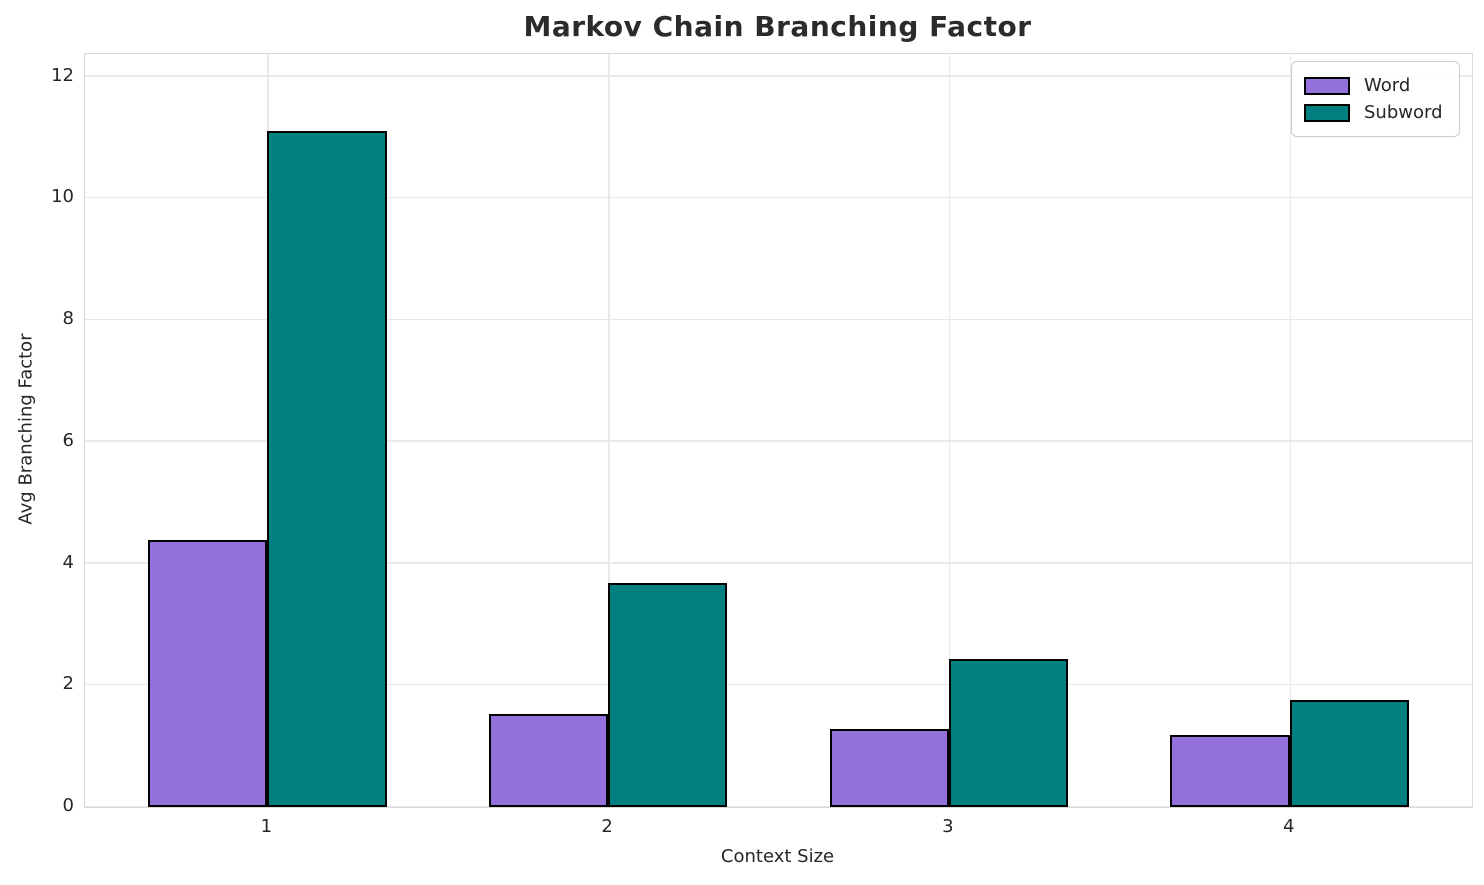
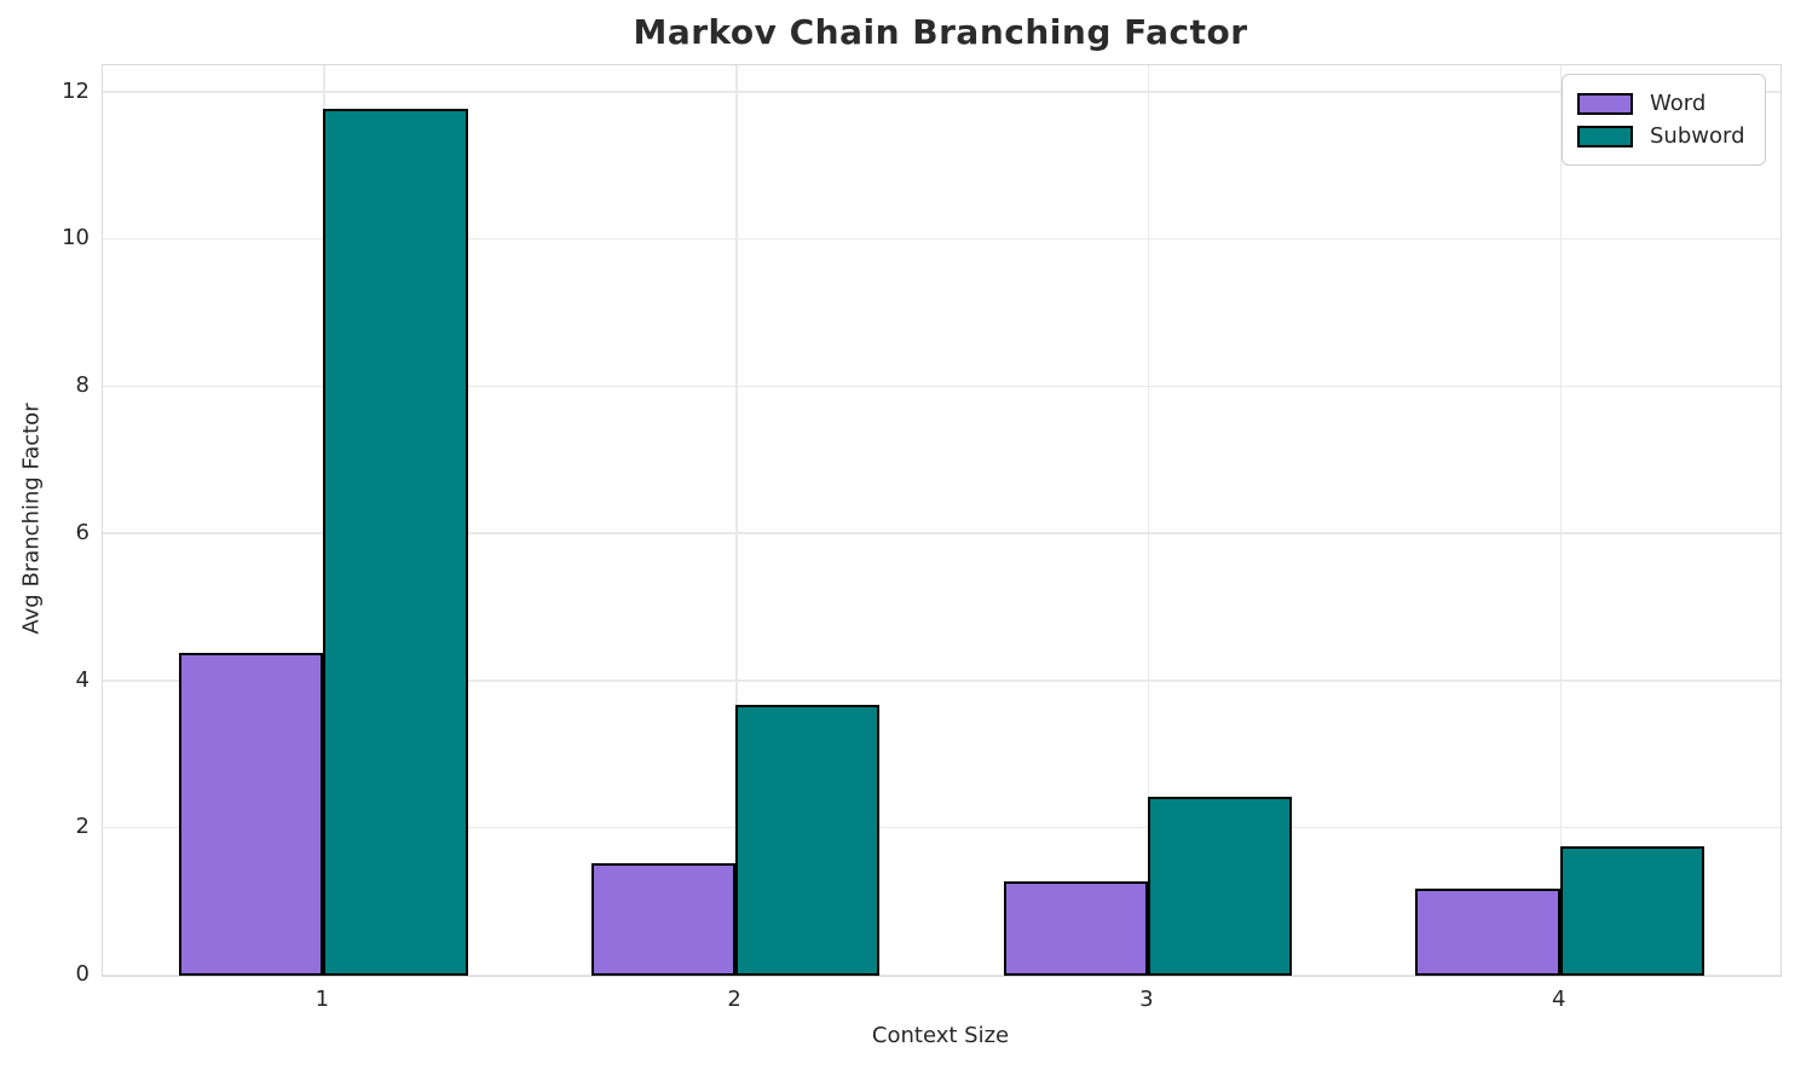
Subword/1: 11.1 -> 11.8
